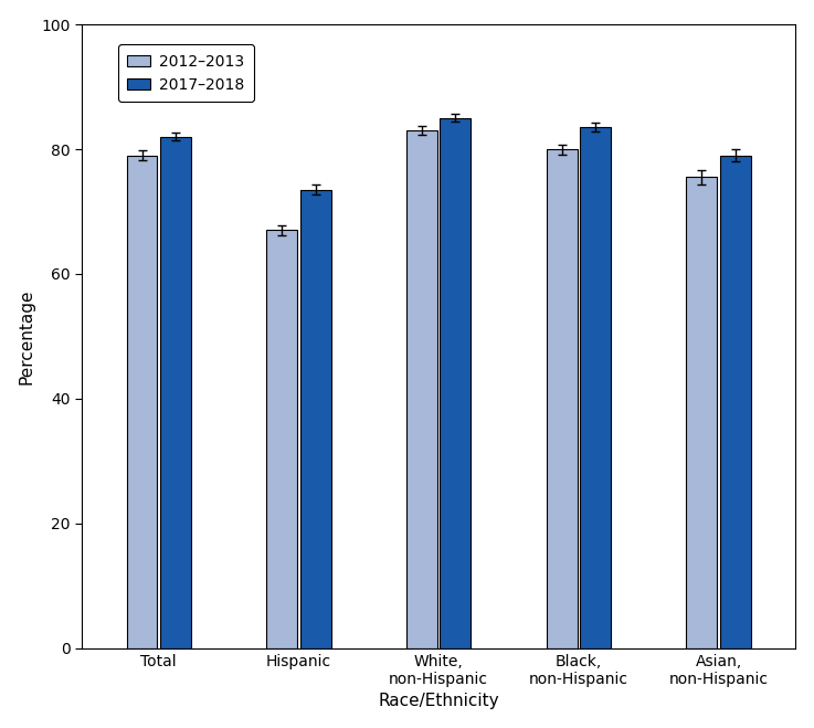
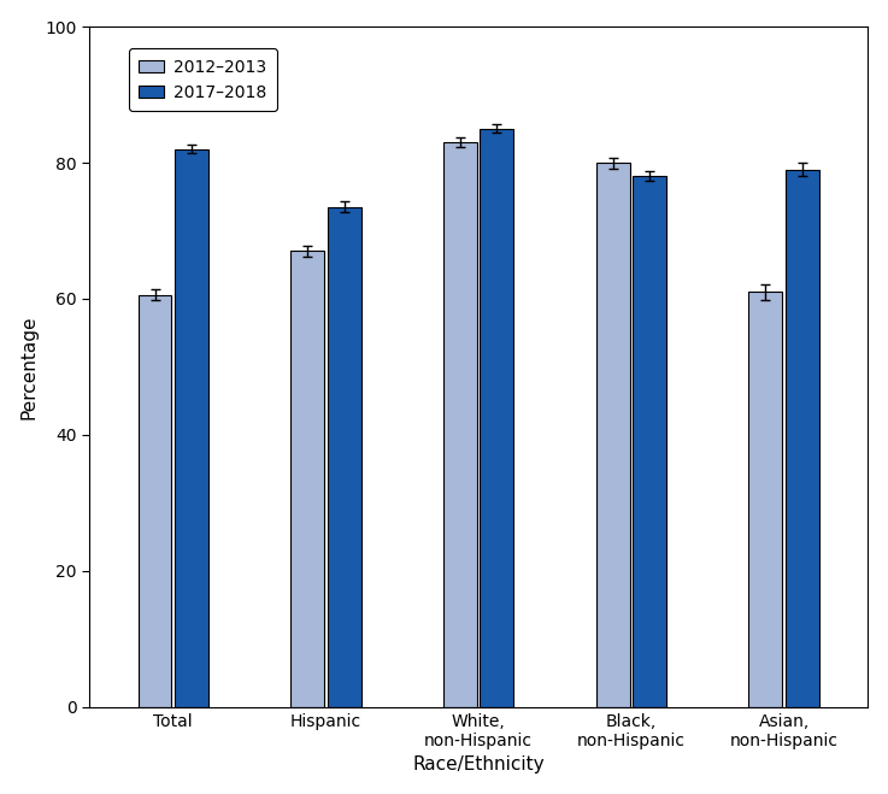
2012–2013/Total: 79.0 -> 60.6
2017–2018/Black, non-Hispanic: 83.5 -> 78.0
2012–2013/Asian, non-Hispanic: 75.5 -> 61.0
